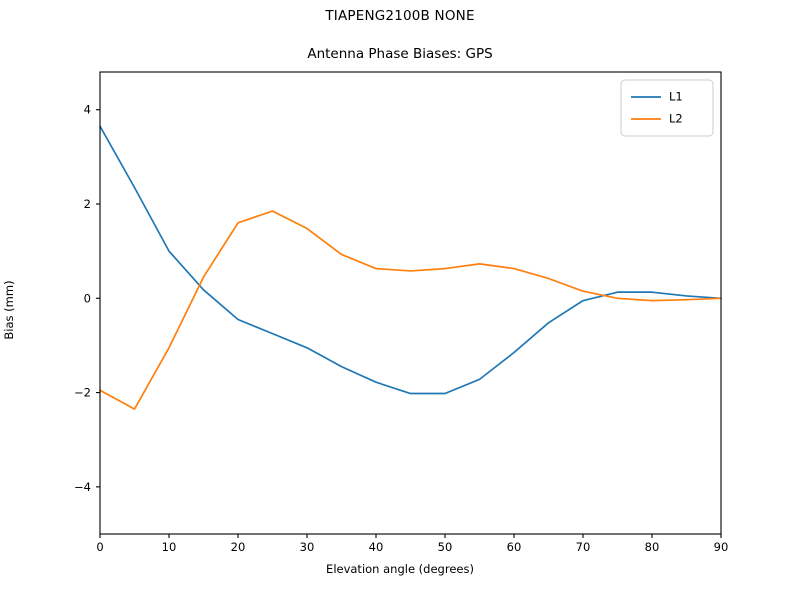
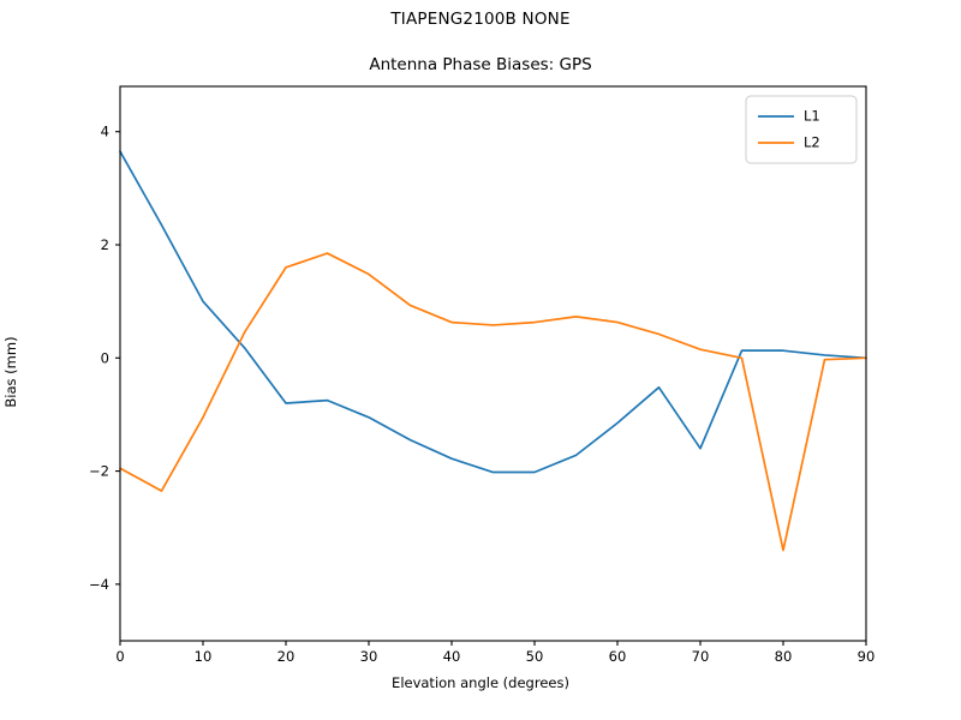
L1/20: -0.5 -> -0.8
L1/70: -0.1 -> -1.6
L2/80: -0.1 -> -3.4
